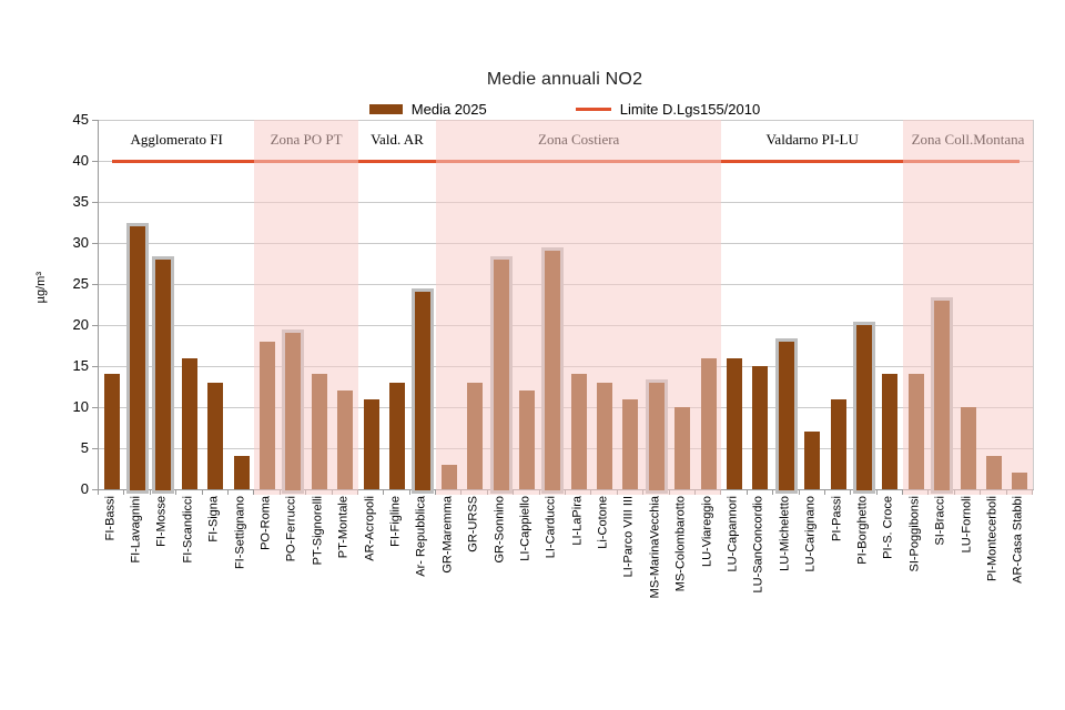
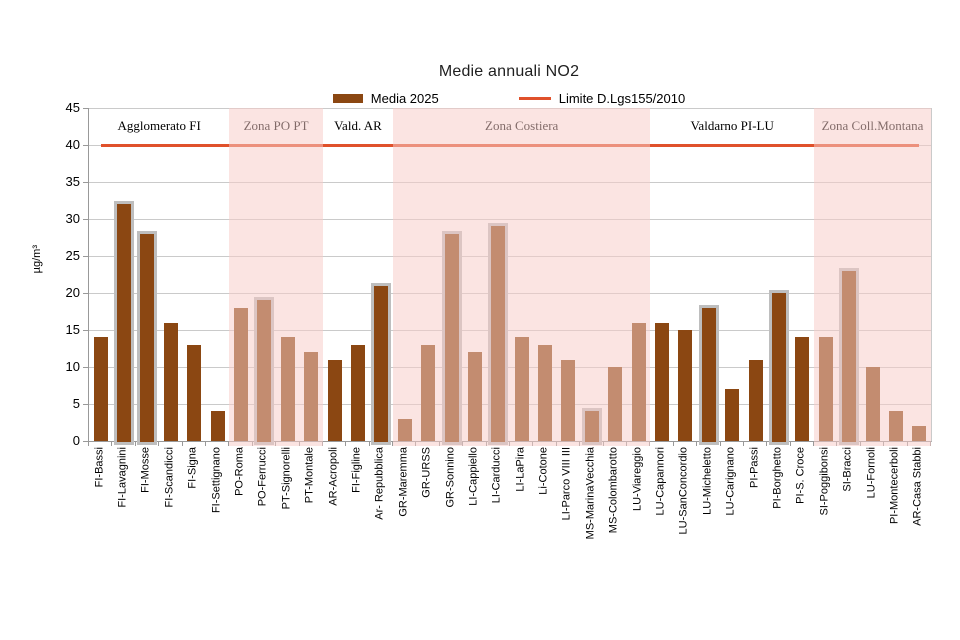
Ar- Repubblica: 24 -> 21
MS-MarinaVecchia: 13 -> 4
